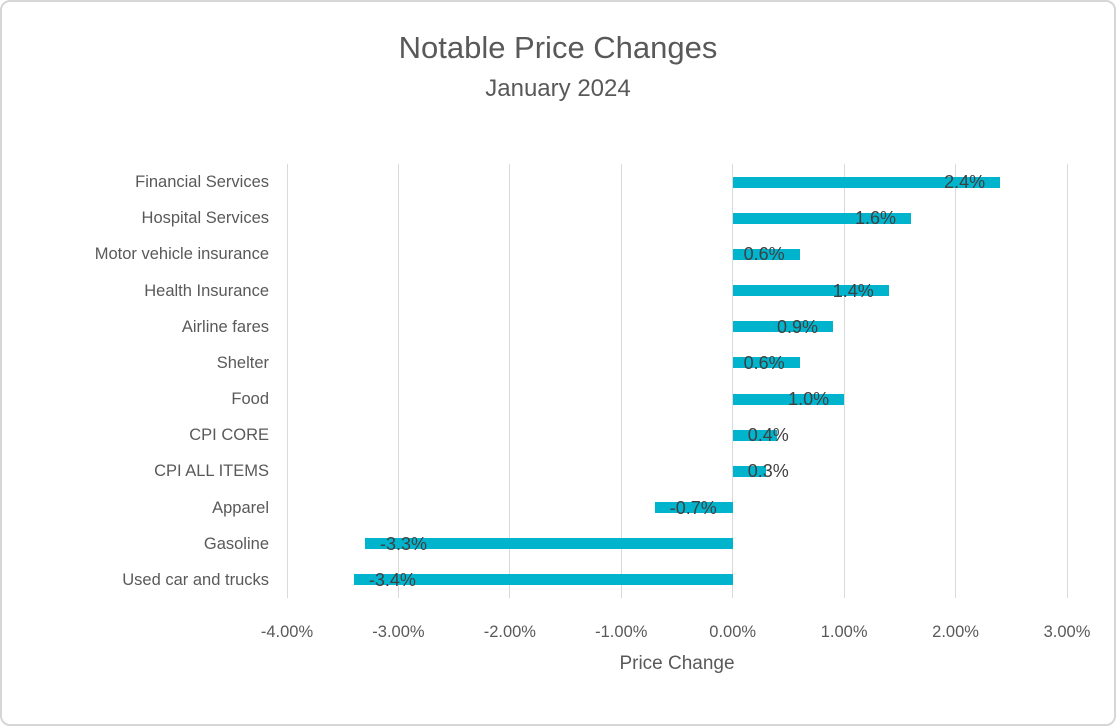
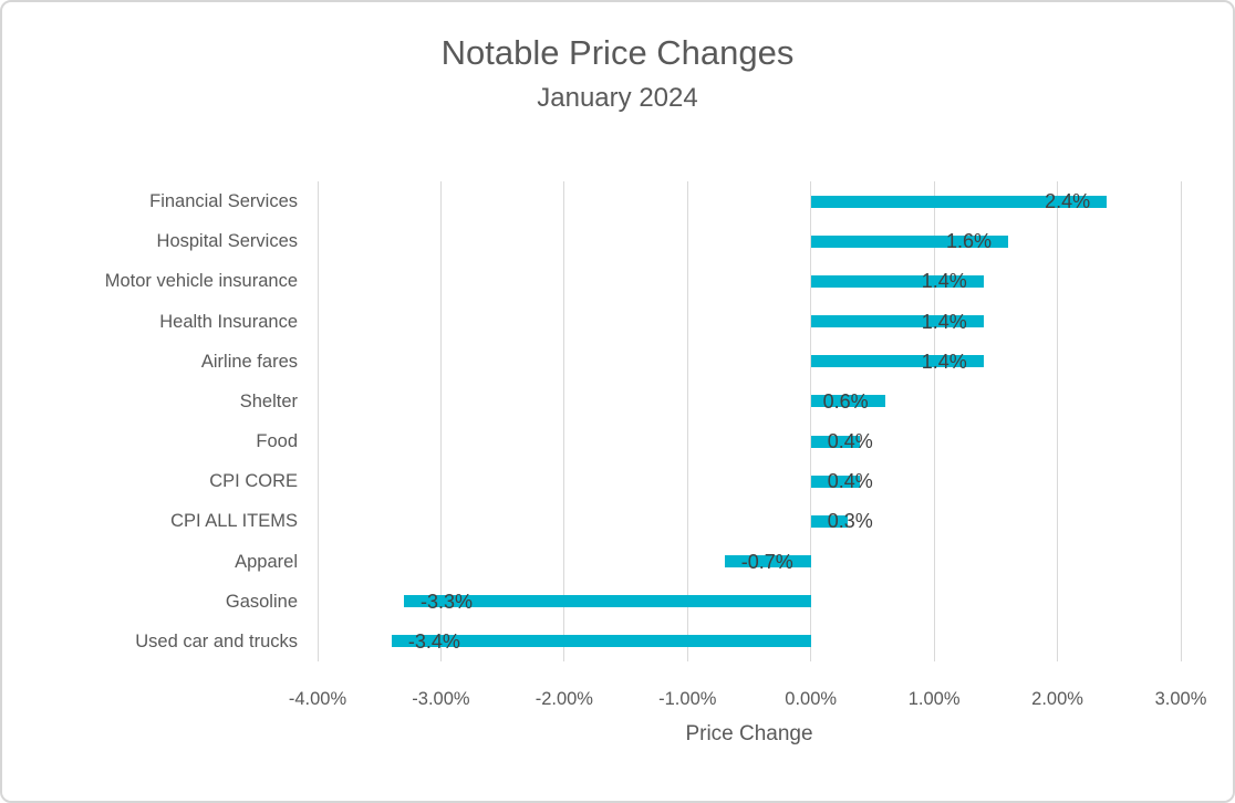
Motor vehicle insurance: 0.6% -> 1.4%
Airline fares: 0.9% -> 1.4%
Food: 1.0% -> 0.4%
